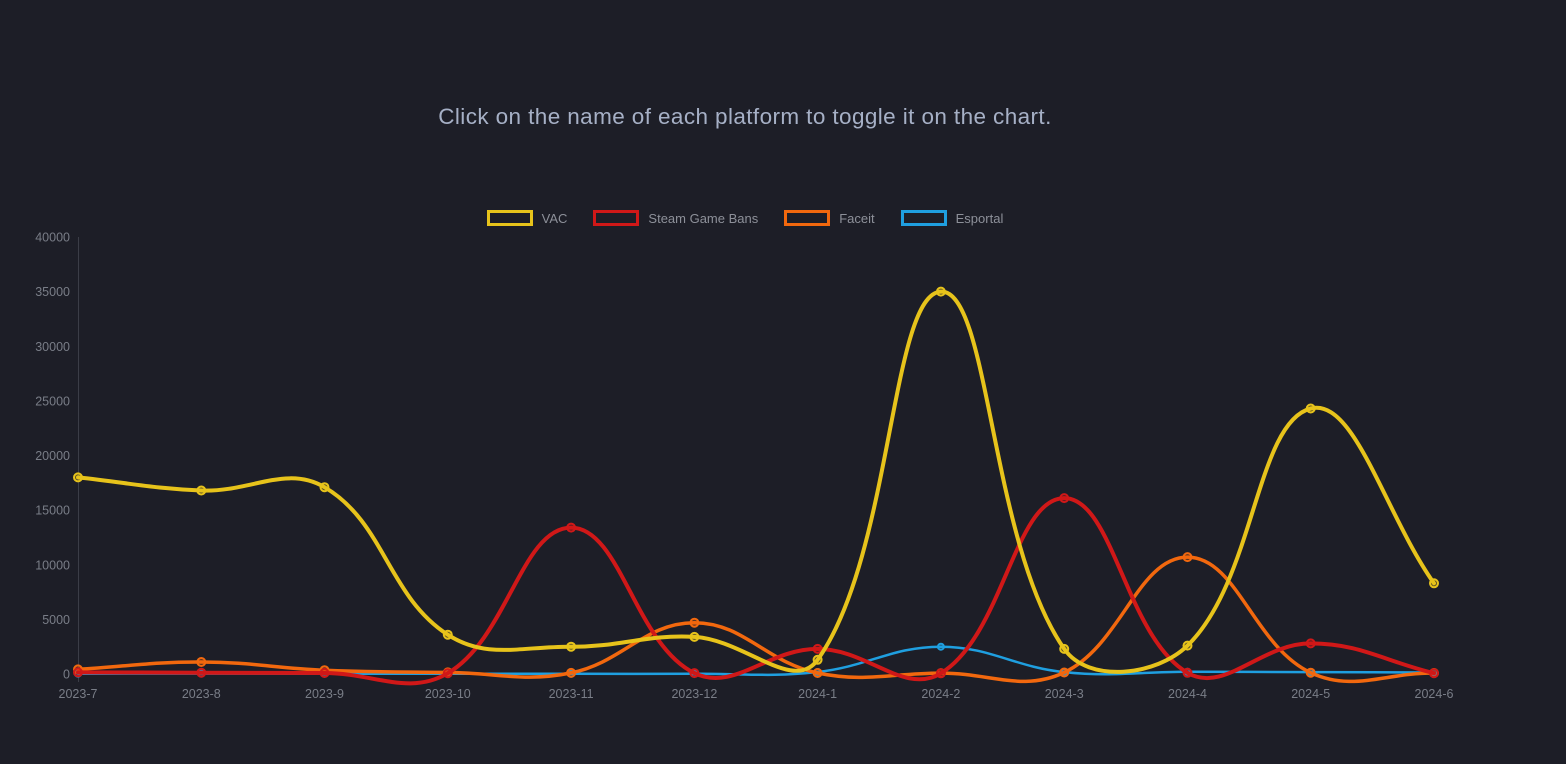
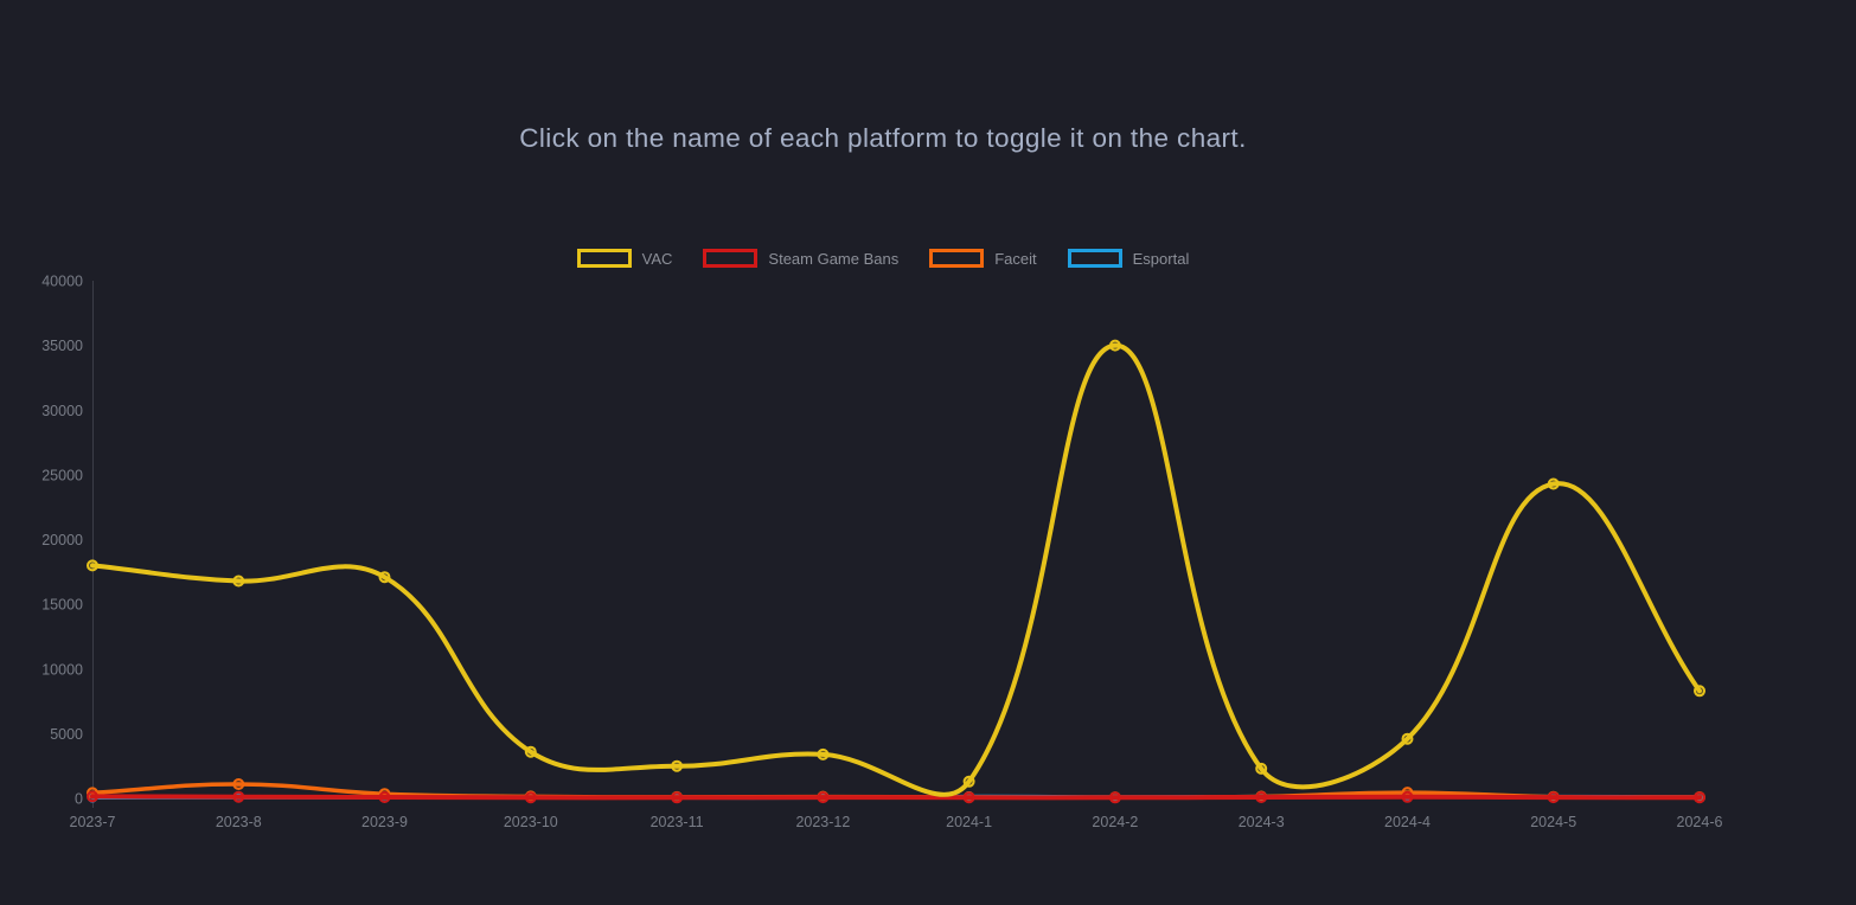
Steam Game Bans/2023-11: 13400 -> 100
Faceit/2023-12: 4700 -> 100
Steam Game Bans/2024-1: 2300 -> 100
Esportal/2024-2: 2500 -> 100
Steam Game Bans/2024-3: 16100 -> 100
VAC/2024-4: 2600 -> 4600
Faceit/2024-4: 10700 -> 400
Steam Game Bans/2024-5: 2800 -> 100
